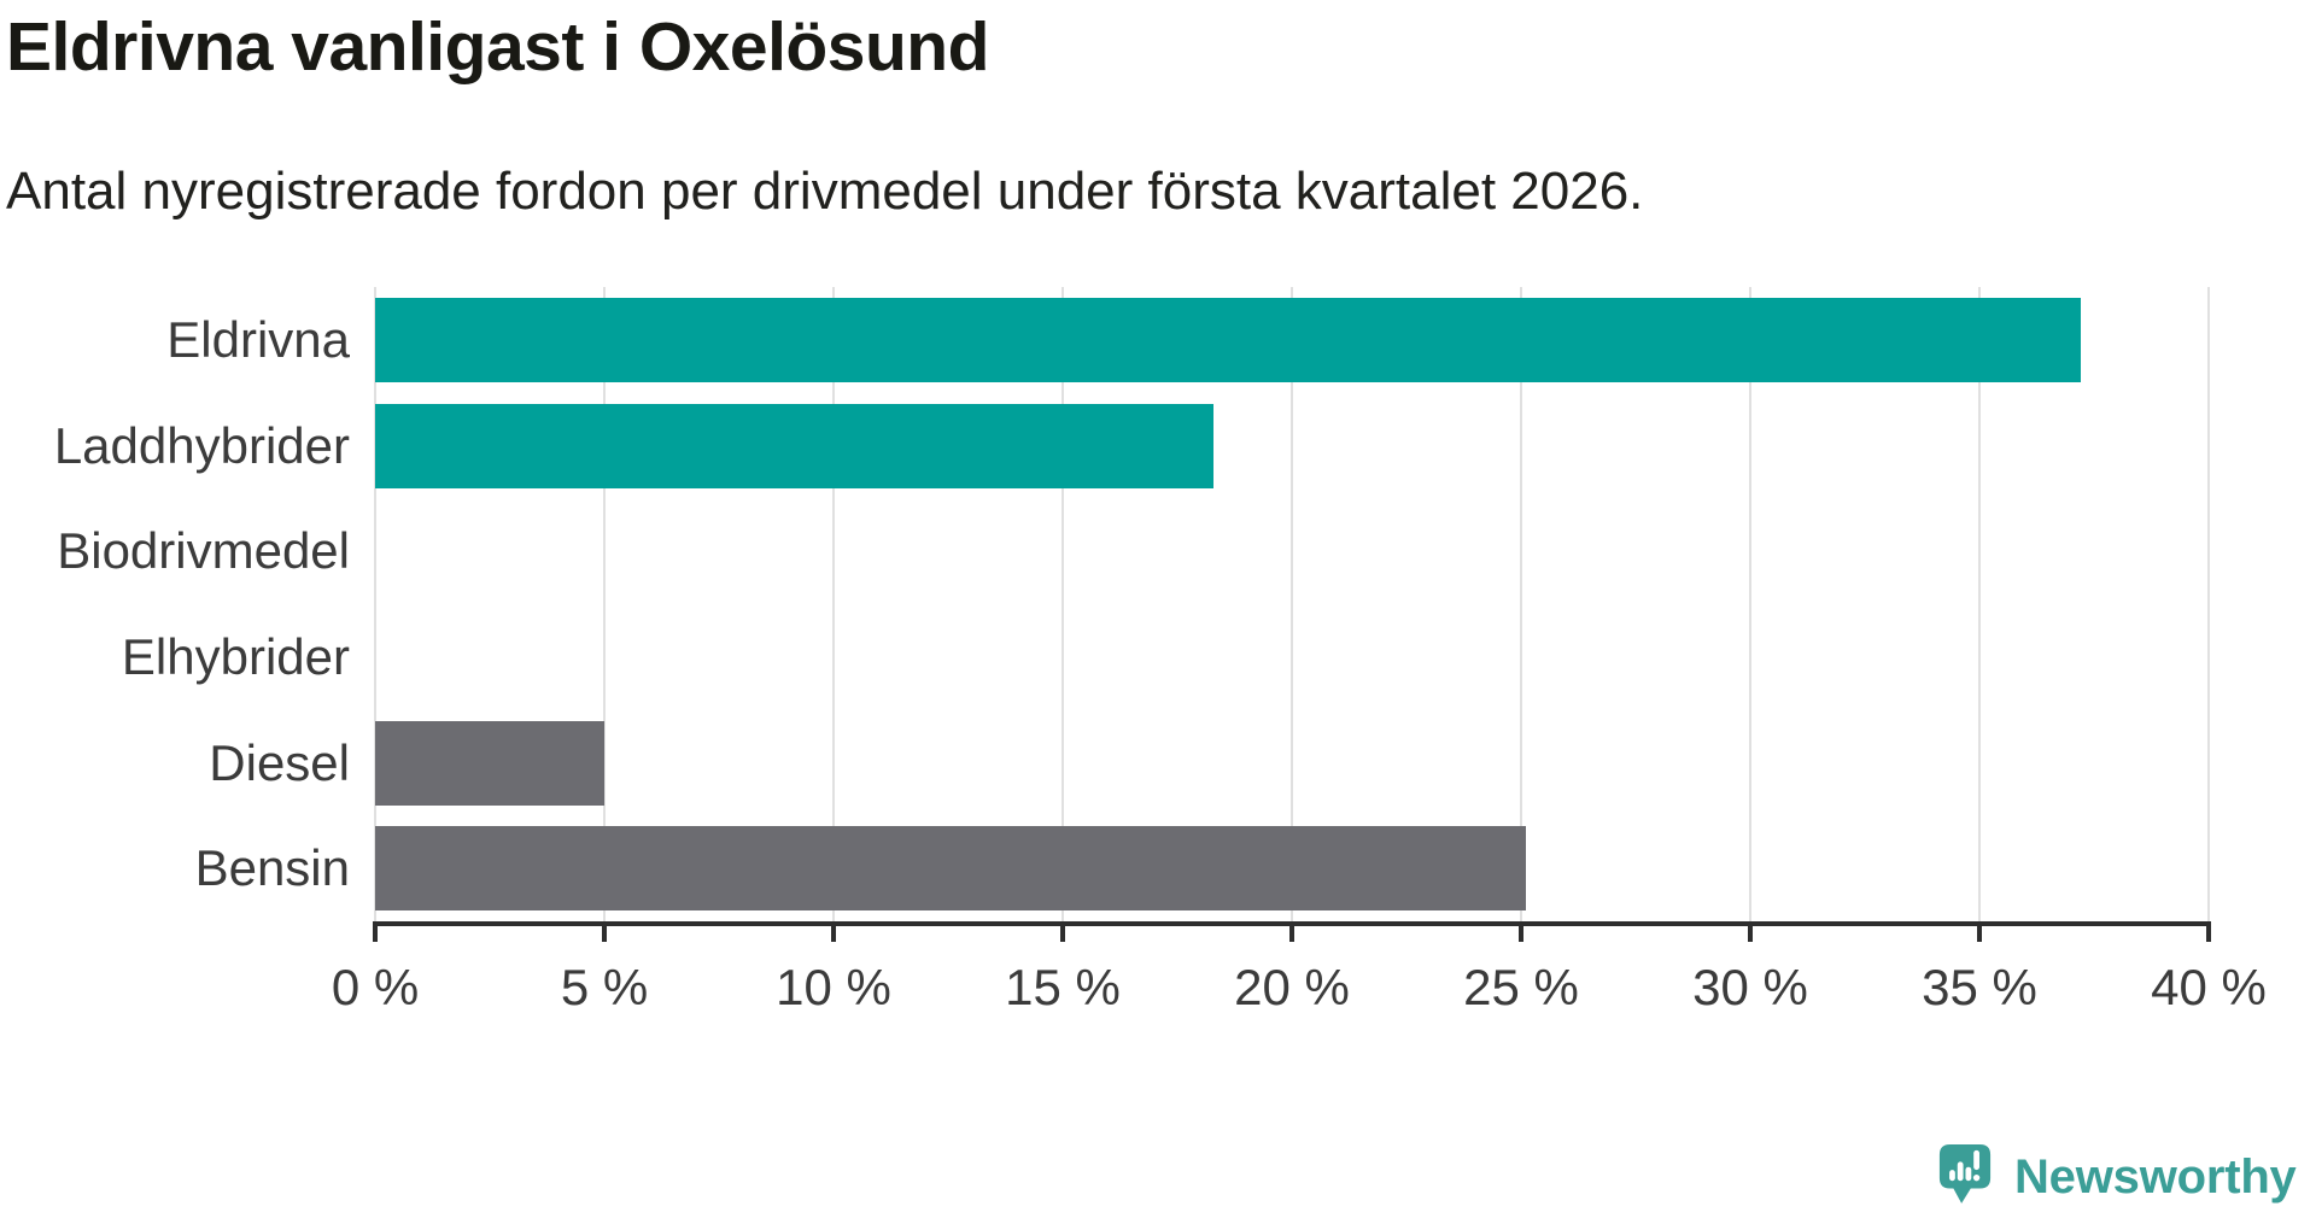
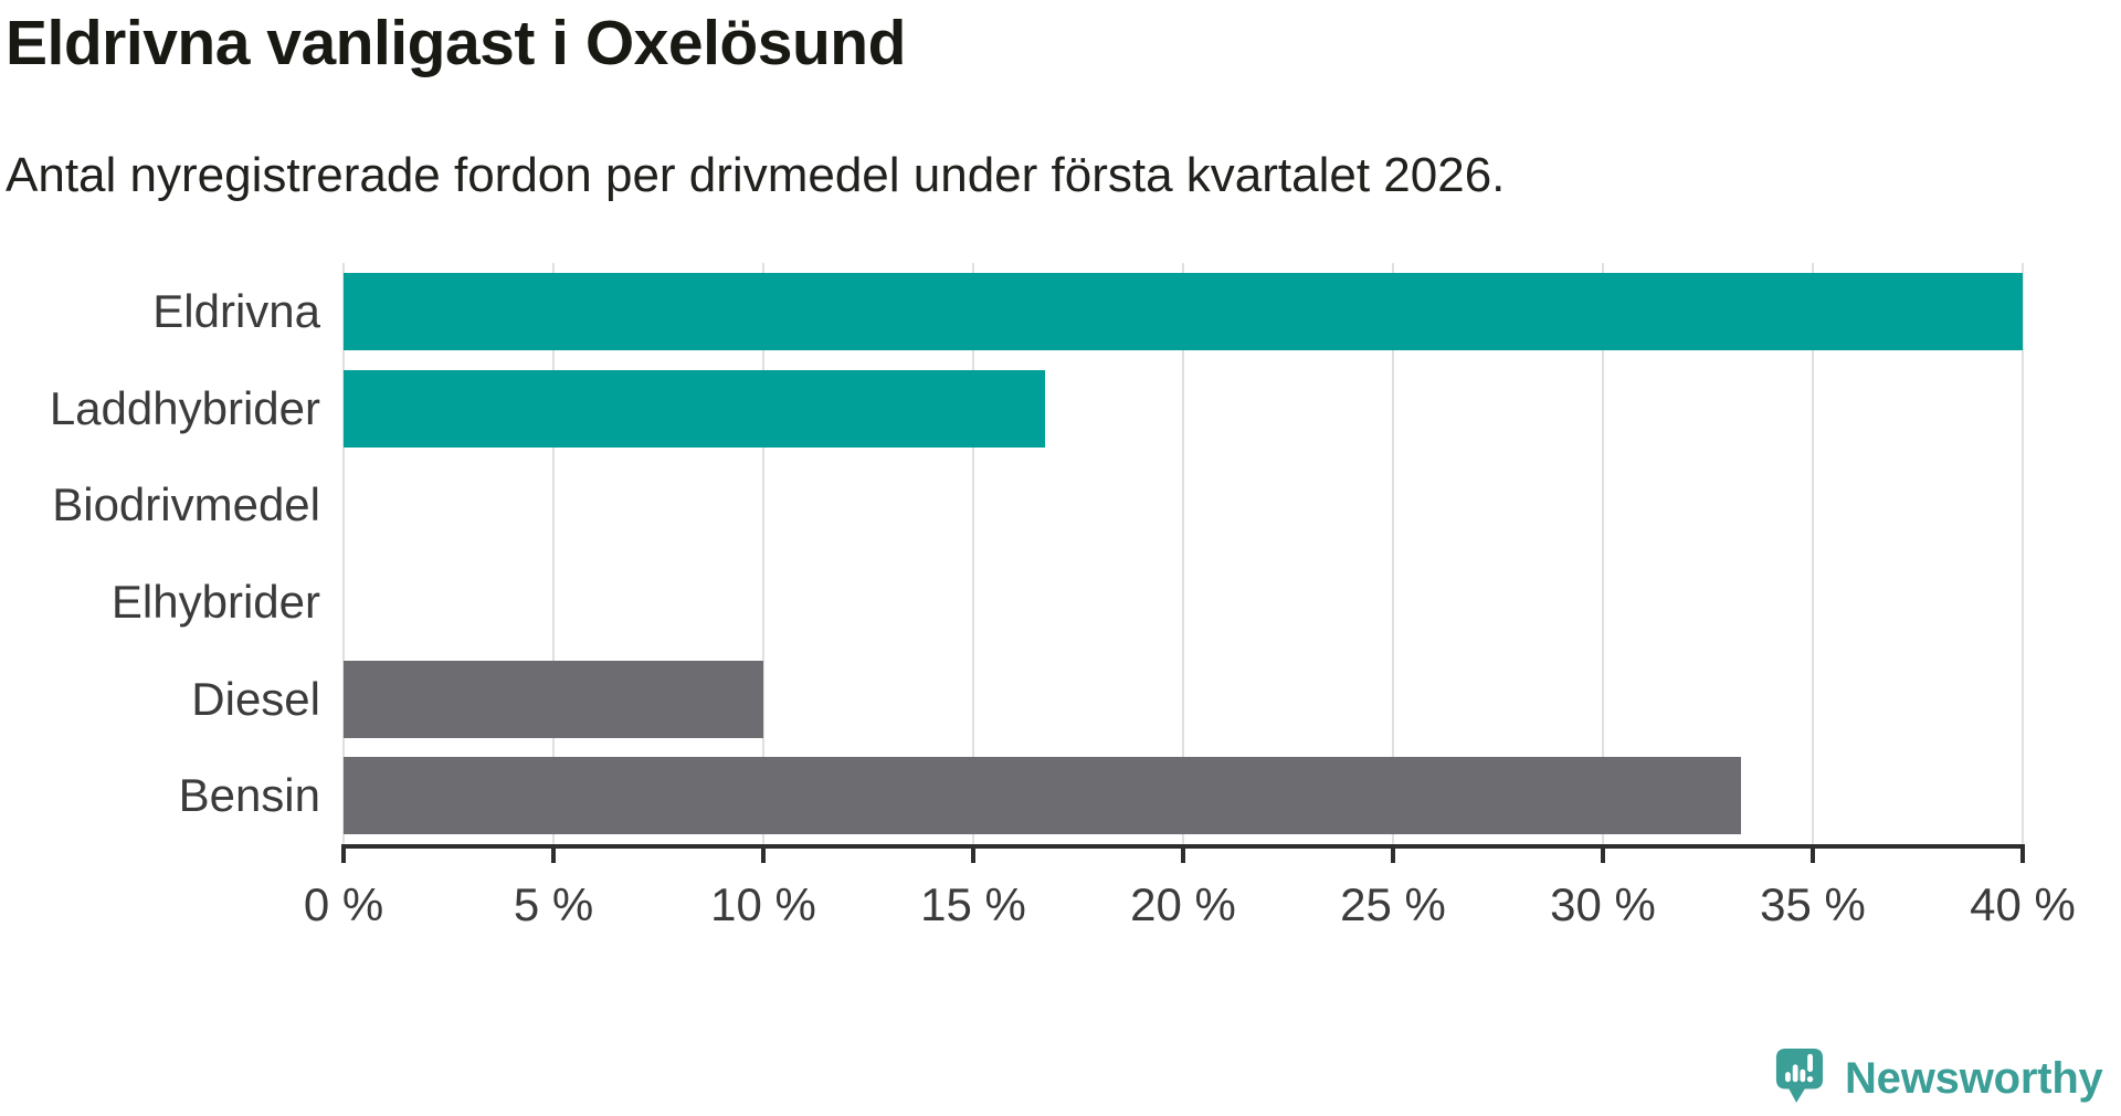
Eldrivna: 37.2% -> 40.0%
Laddhybrider: 18.3% -> 16.7%
Diesel: 5.0% -> 10.0%
Bensin: 25.1% -> 33.3%
